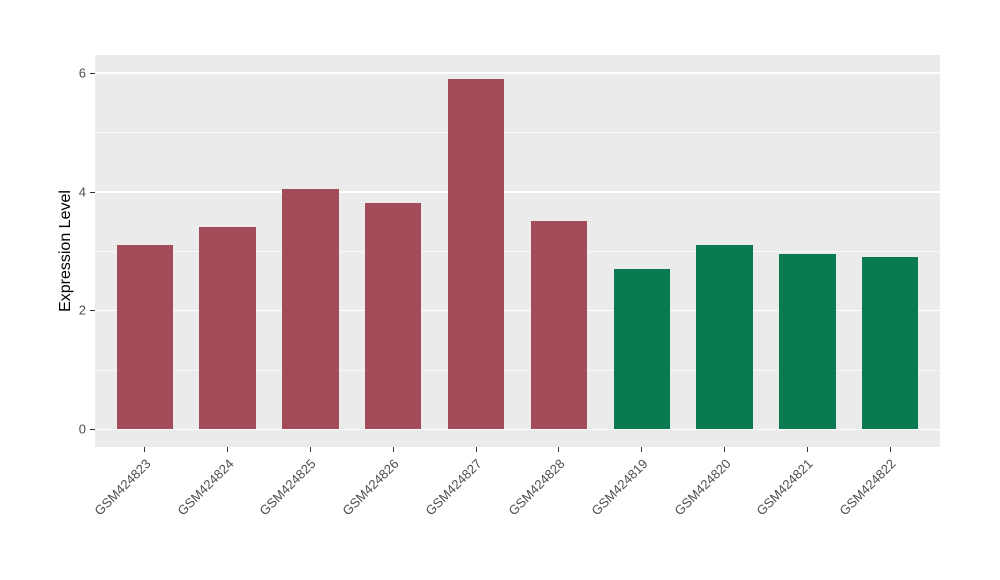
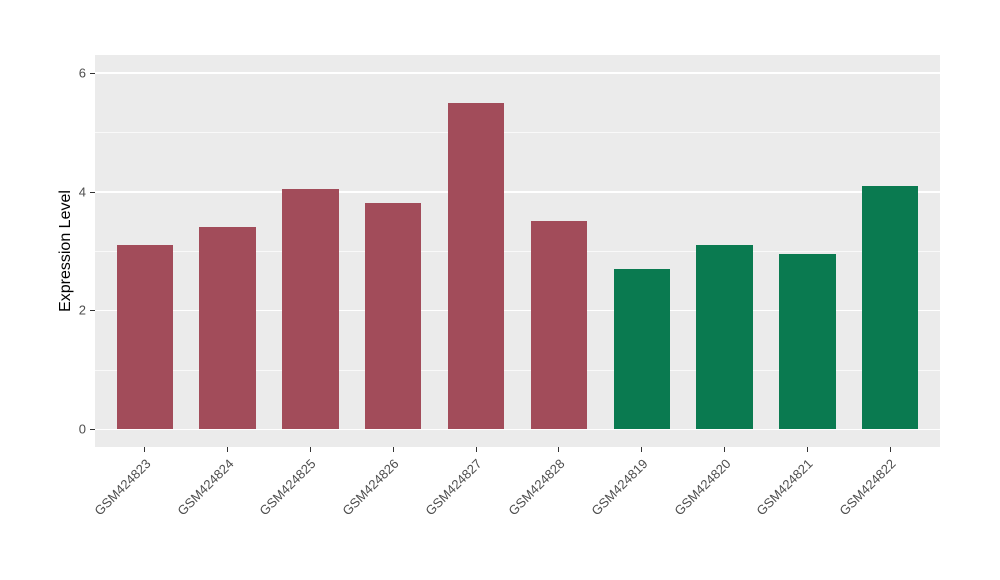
GSM424827: 5.9 -> 5.5
GSM424822: 2.9 -> 4.1
